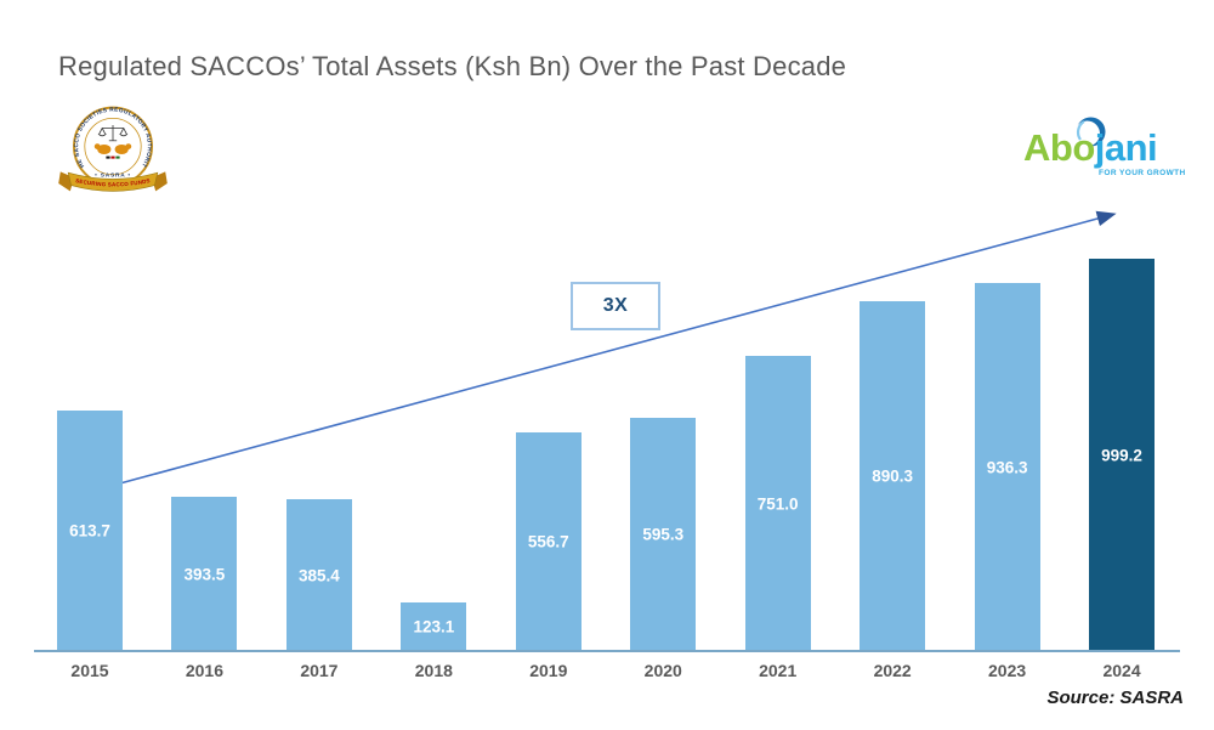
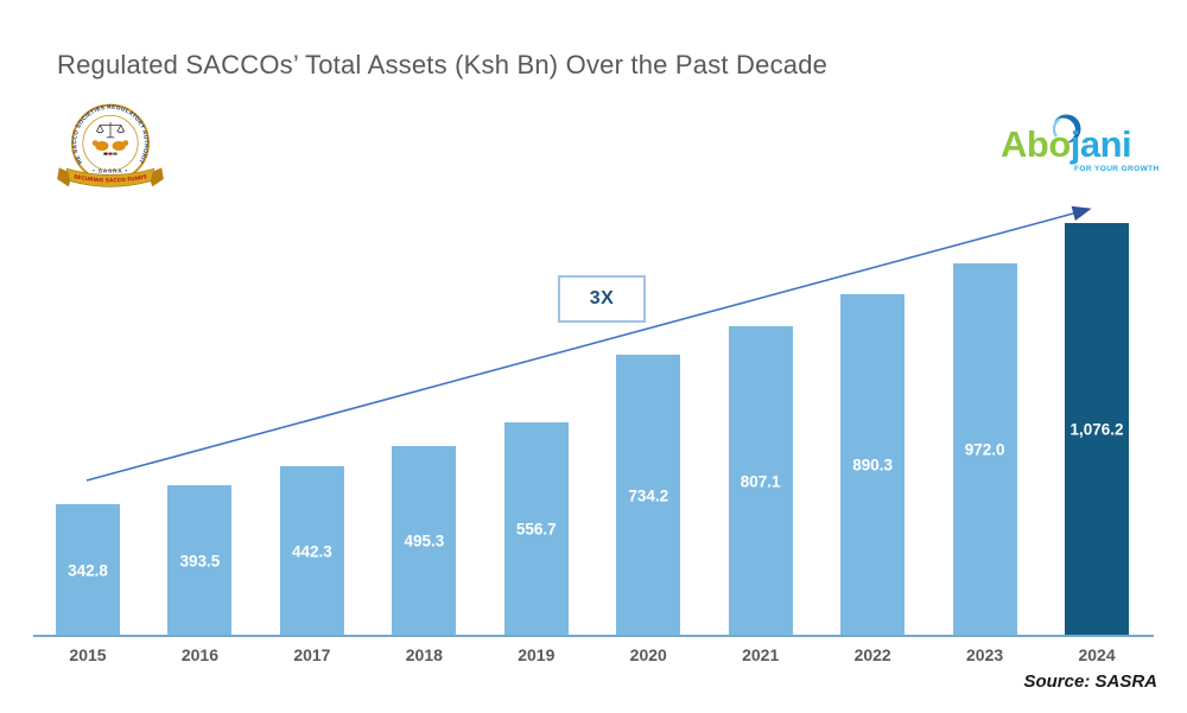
2015: 613.7 -> 342.8
2017: 385.4 -> 442.3
2018: 123.1 -> 495.3
2020: 595.3 -> 734.2
2021: 751.0 -> 807.1
2023: 936.3 -> 972.0
2024: 999.2 -> 1,076.2
